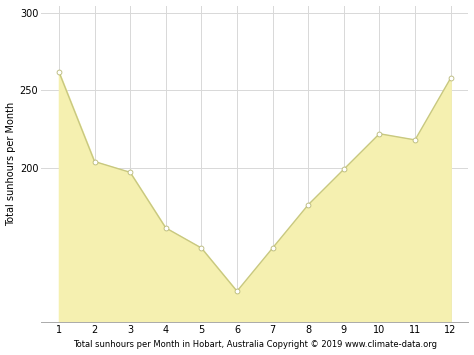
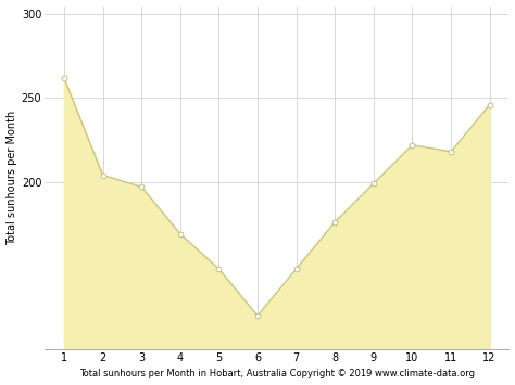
4: 161 -> 169
12: 258 -> 246
